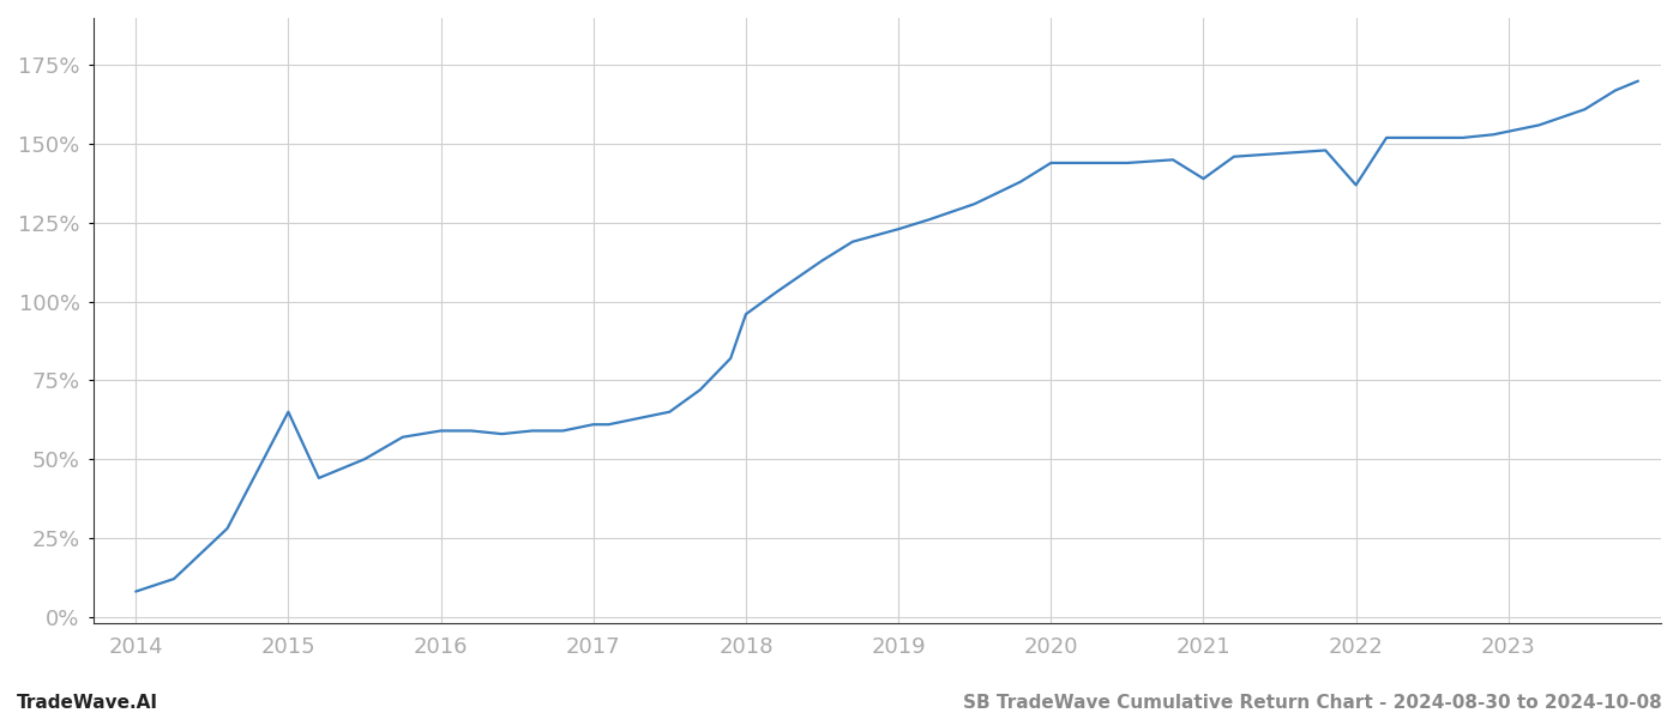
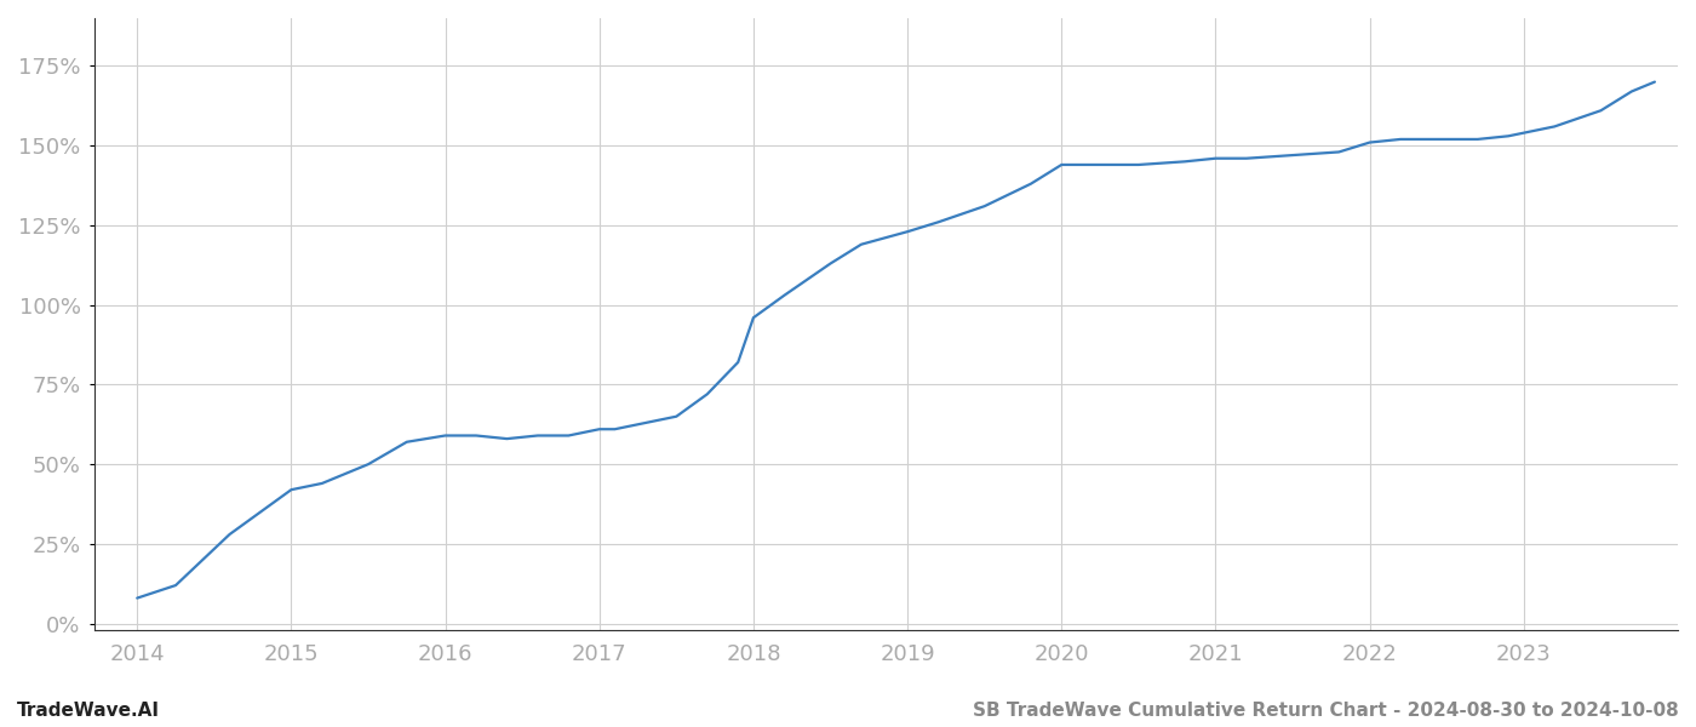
2015: 65% -> 42%
2021: 139% -> 146%
2022: 137% -> 151%
